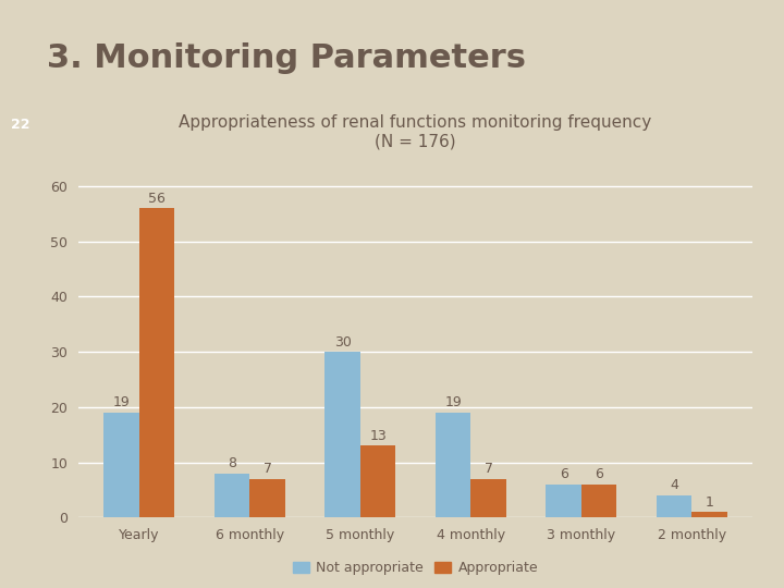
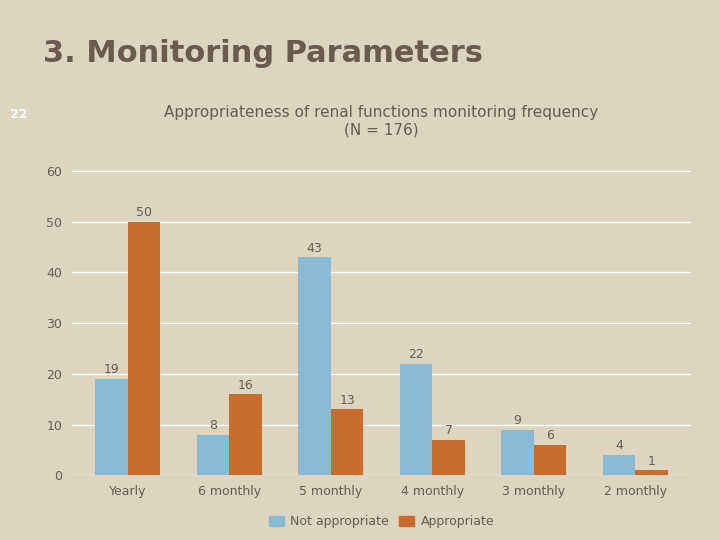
Appropriate/Yearly: 56 -> 50
Appropriate/6 monthly: 7 -> 16
Not appropriate/5 monthly: 30 -> 43
Not appropriate/4 monthly: 19 -> 22
Not appropriate/3 monthly: 6 -> 9
